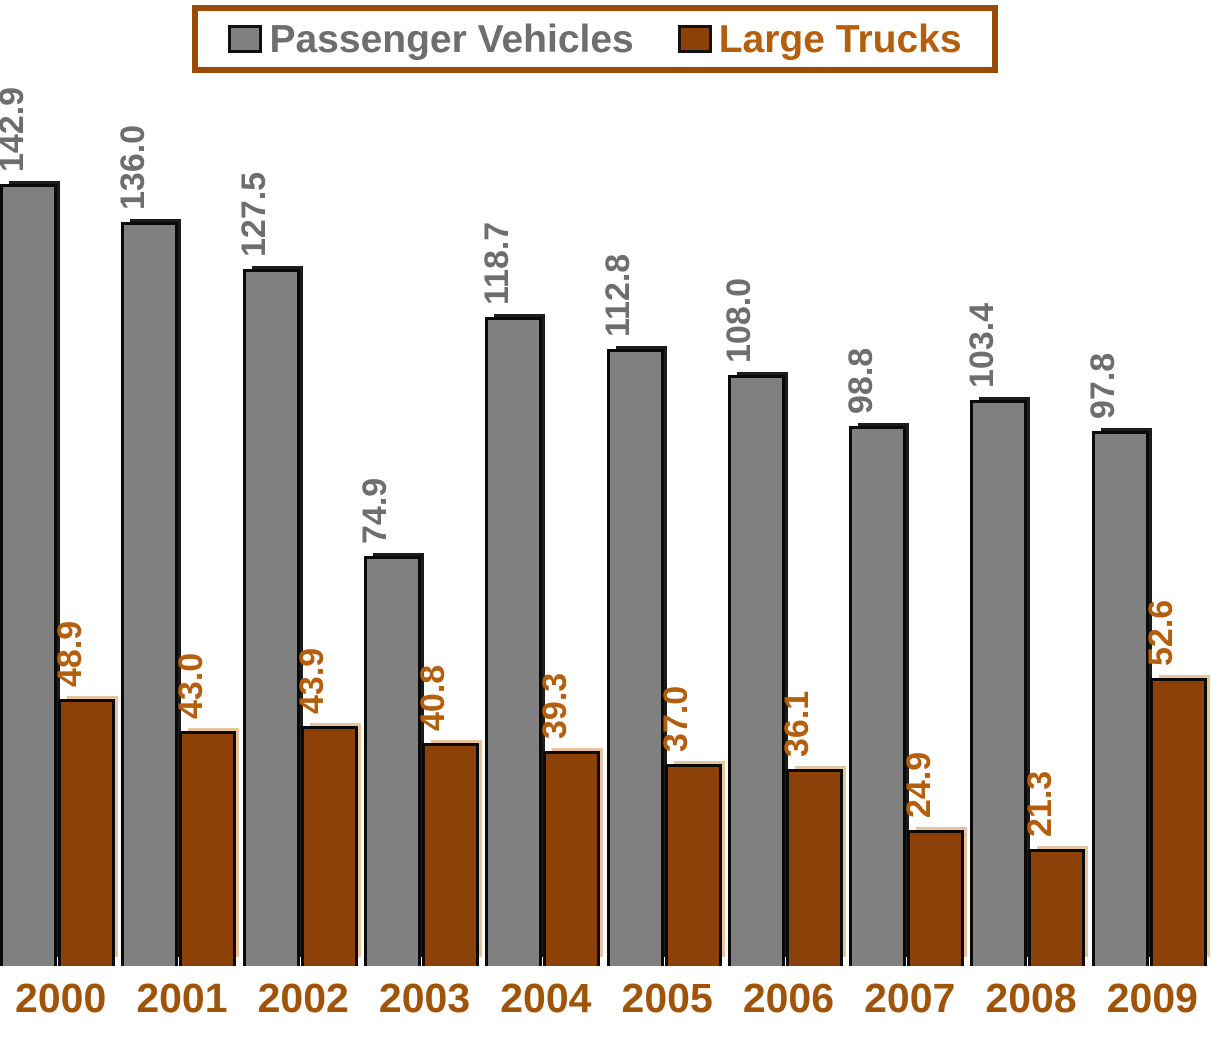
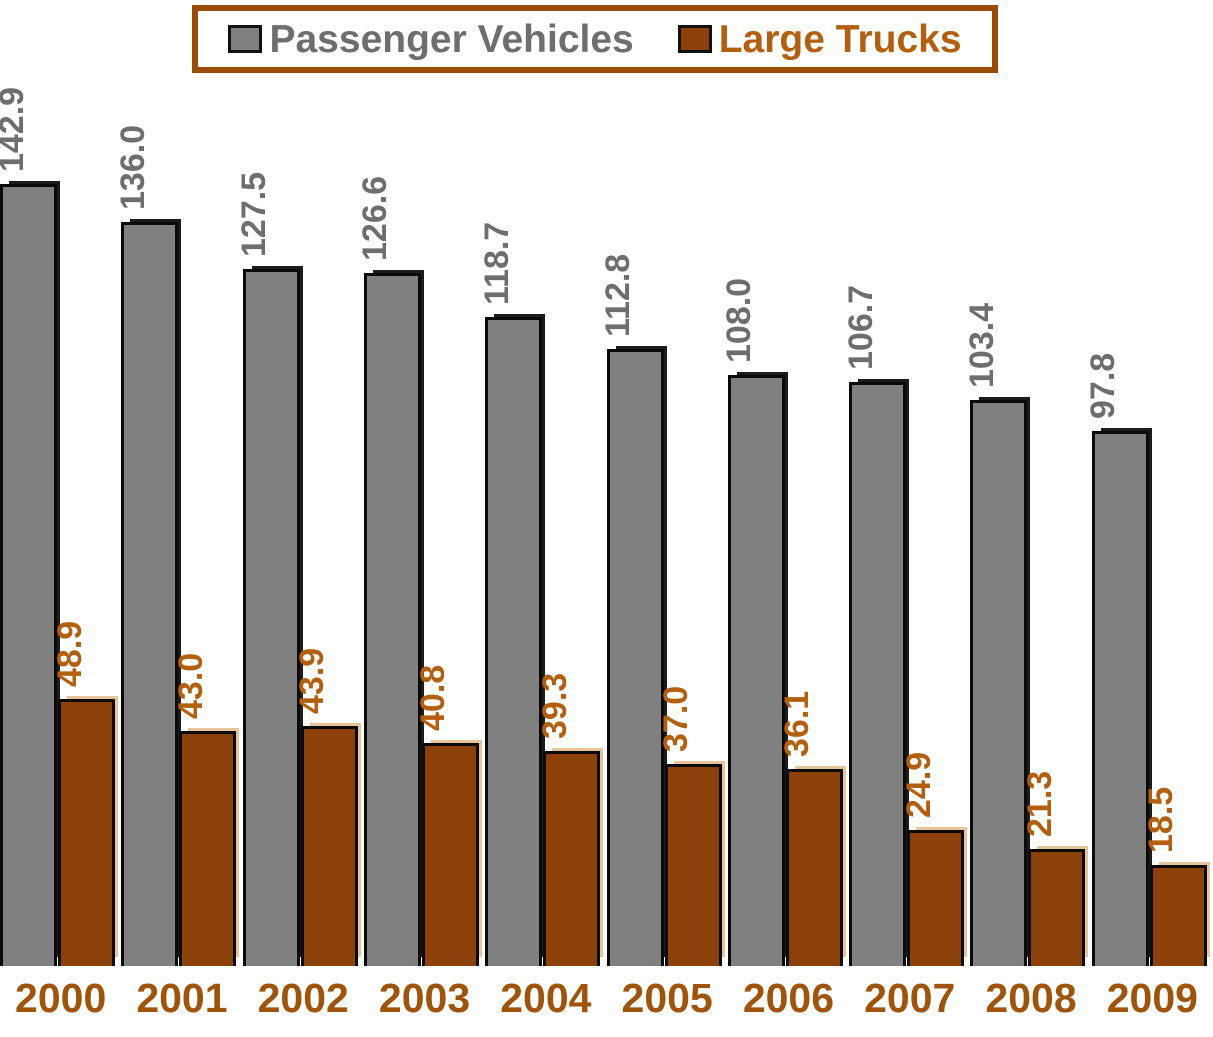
Passenger Vehicles/2003: 74.9 -> 126.6
Passenger Vehicles/2007: 98.8 -> 106.7
Large Trucks/2009: 52.6 -> 18.5
